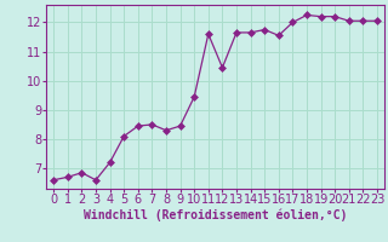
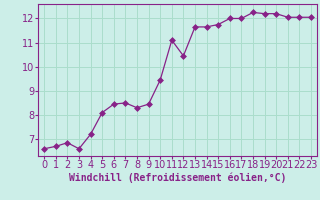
11: 11.60 -> 11.10
16: 11.55 -> 12.00
